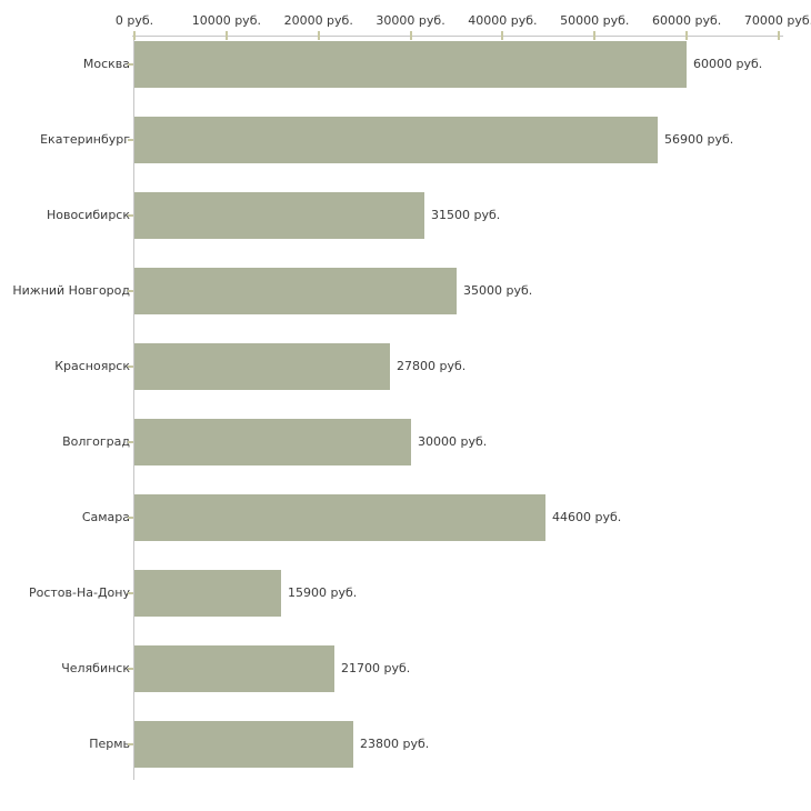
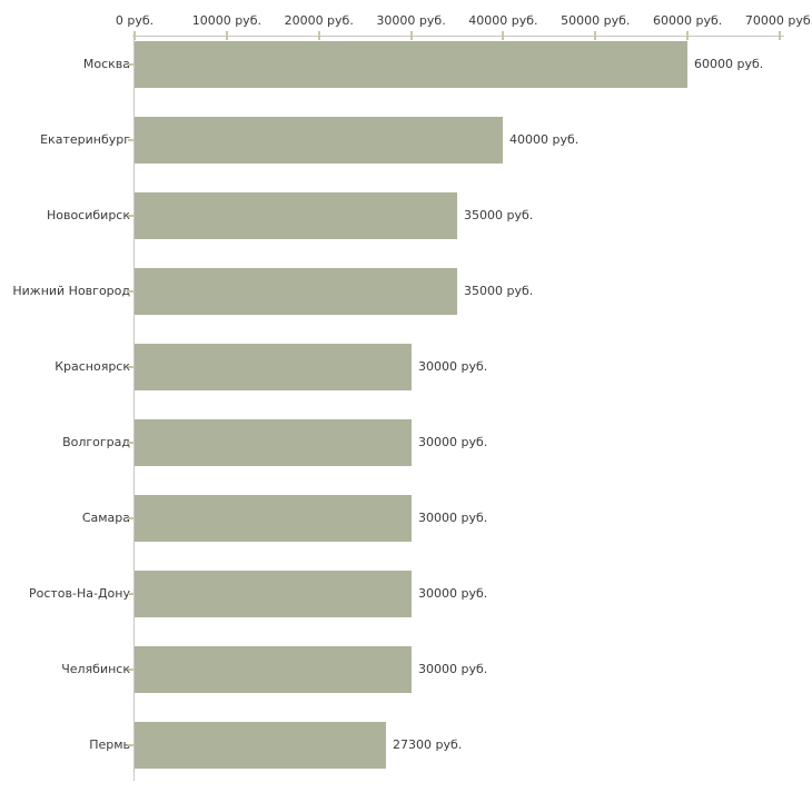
Екатеринбург: 56900 -> 40000
Новосибирск: 31500 -> 35000
Красноярск: 27800 -> 30000
Самара: 44600 -> 30000
Ростов-На-Дону: 15900 -> 30000
Челябинск: 21700 -> 30000
Пермь: 23800 -> 27300
